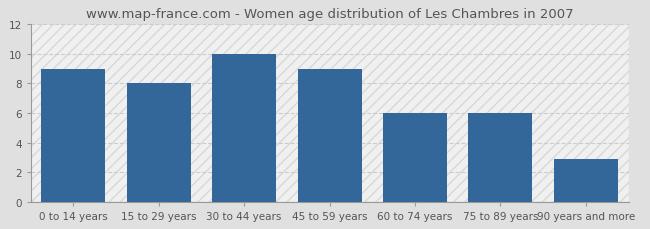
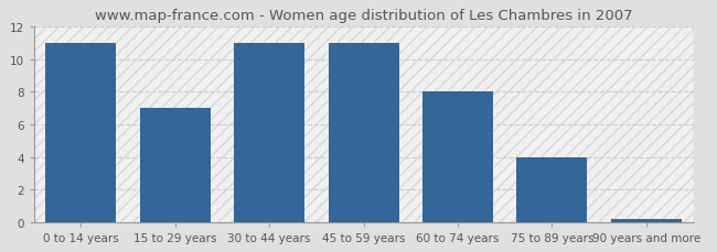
0 to 14 years: 9.0 -> 11.0
15 to 29 years: 8.0 -> 7.0
30 to 44 years: 10.0 -> 11.0
45 to 59 years: 9.0 -> 11.0
60 to 74 years: 6.0 -> 8.0
75 to 89 years: 6.0 -> 4.0
90 years and more: 2.9 -> 0.2
